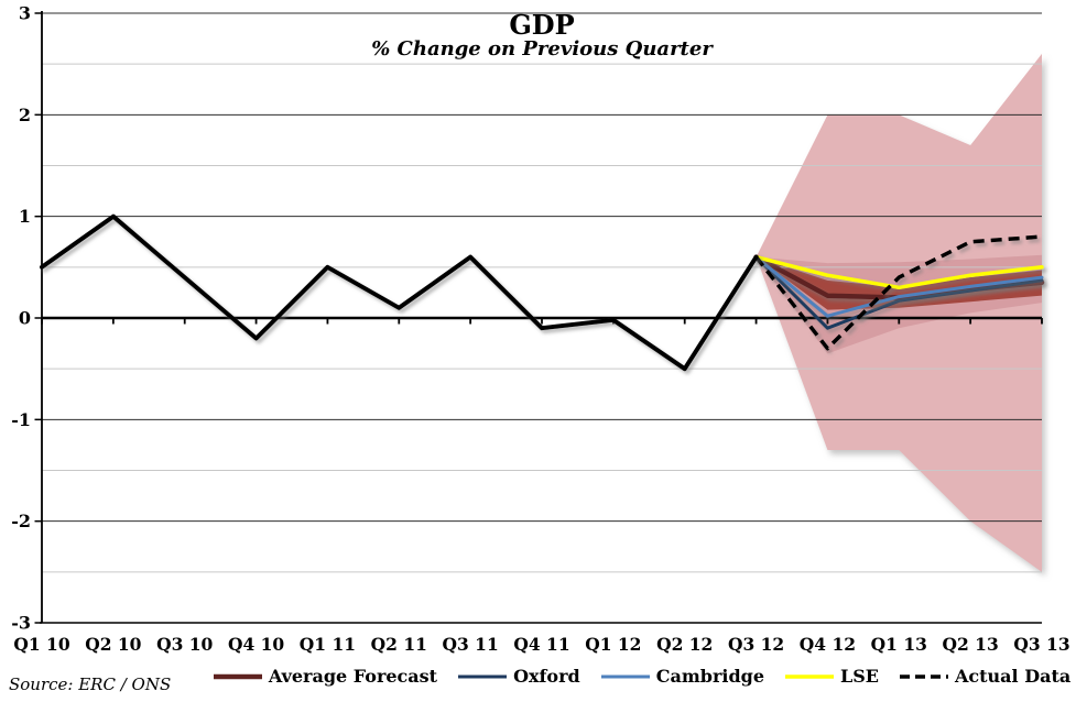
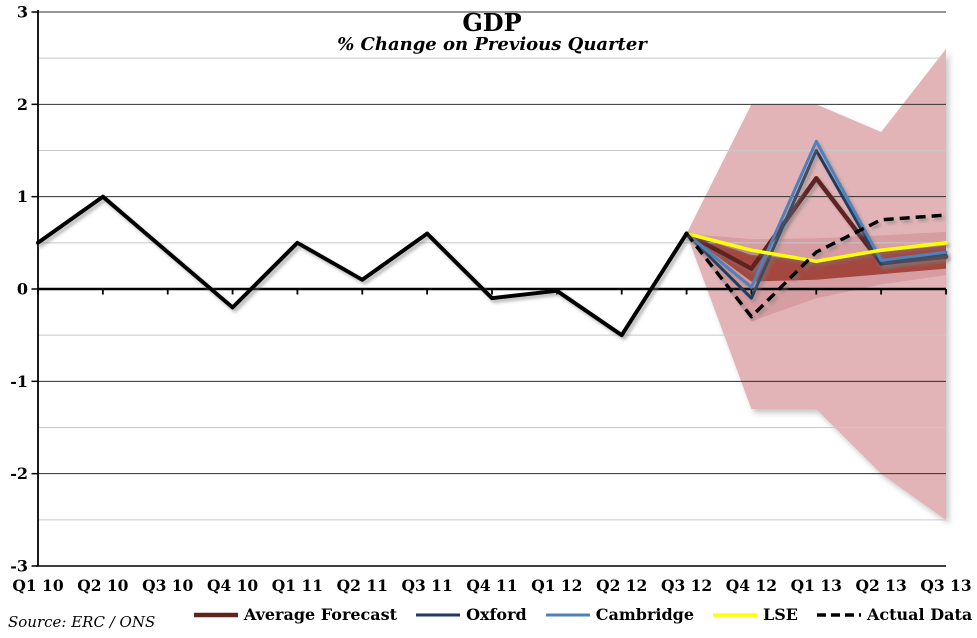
Average Forecast/Q1 13: 0.2 -> 1.2
Oxford/Q1 13: 0.2 -> 1.5
Cambridge/Q1 13: 0.2 -> 1.6
